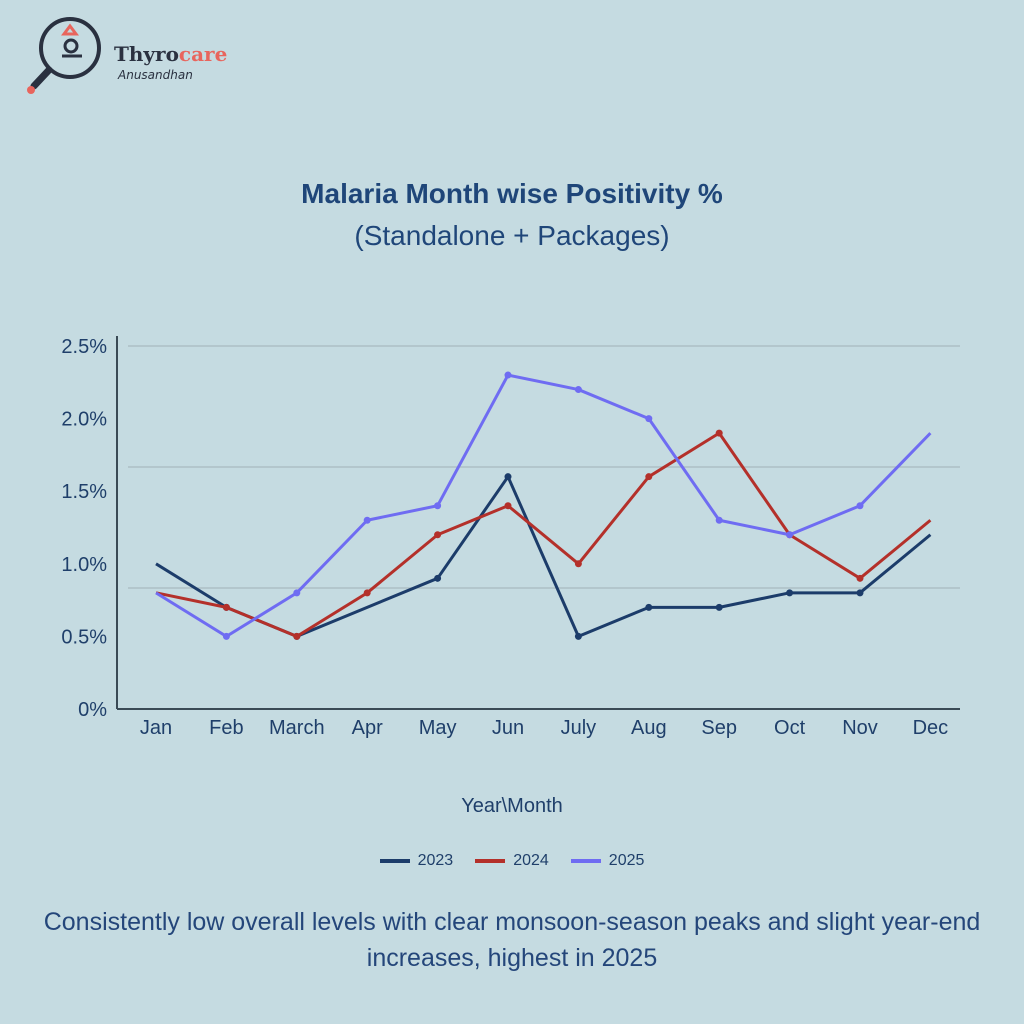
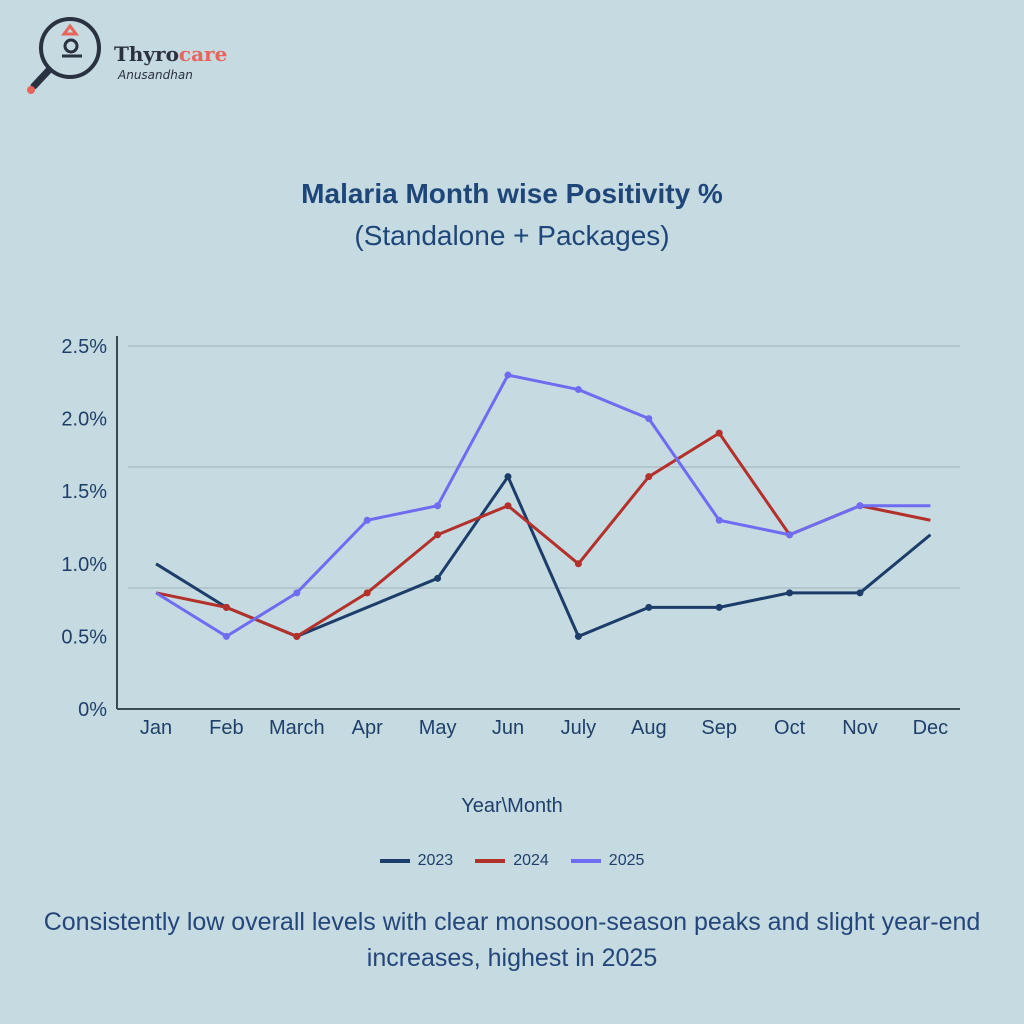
2024/Nov: 0.9% -> 1.4%
2025/Dec: 1.9% -> 1.4%
